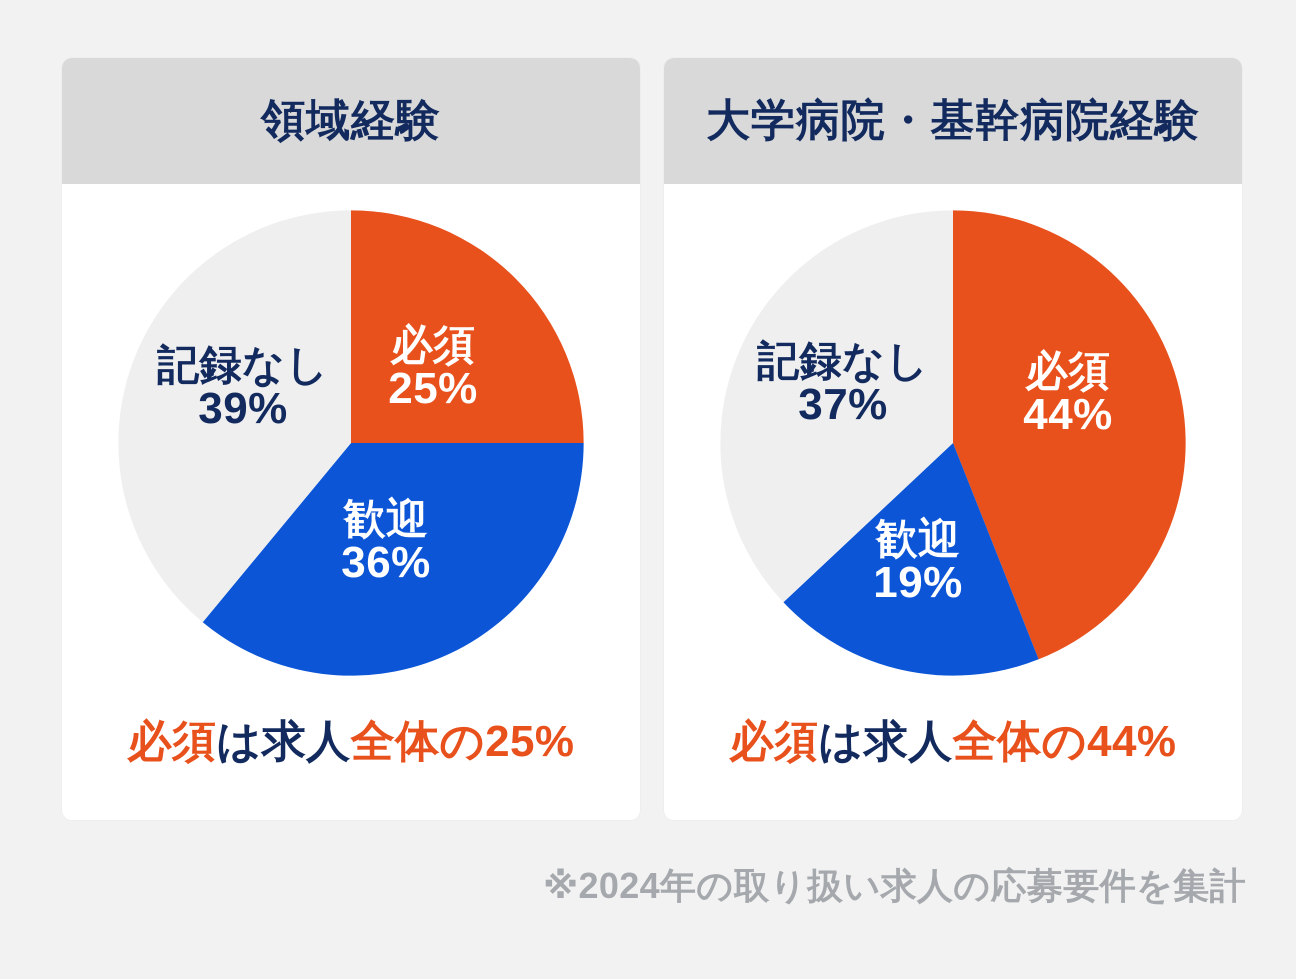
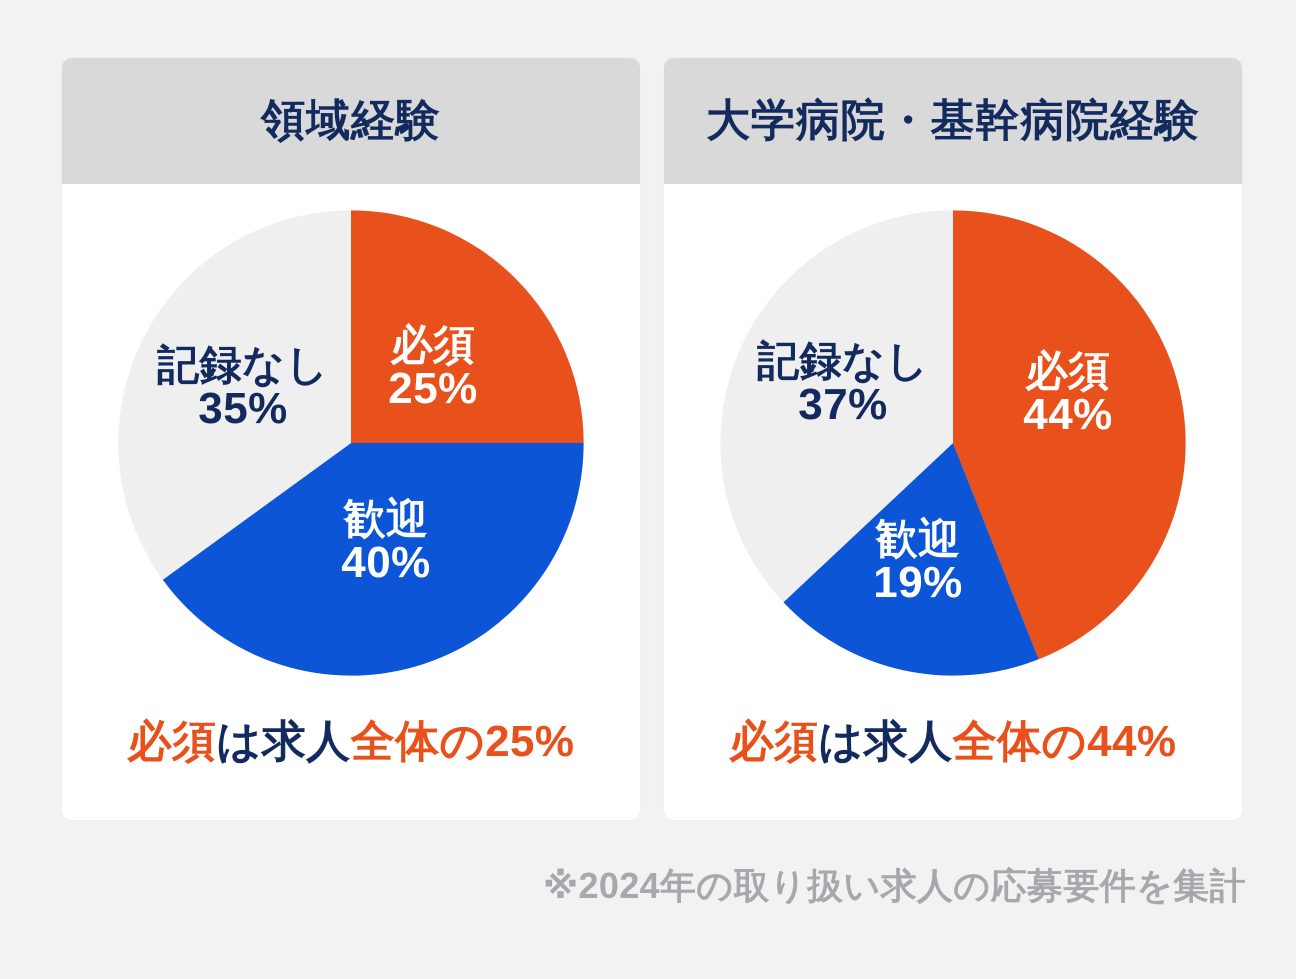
領域経験/歓迎: 36% -> 40%
領域経験/記録なし: 39% -> 35%
